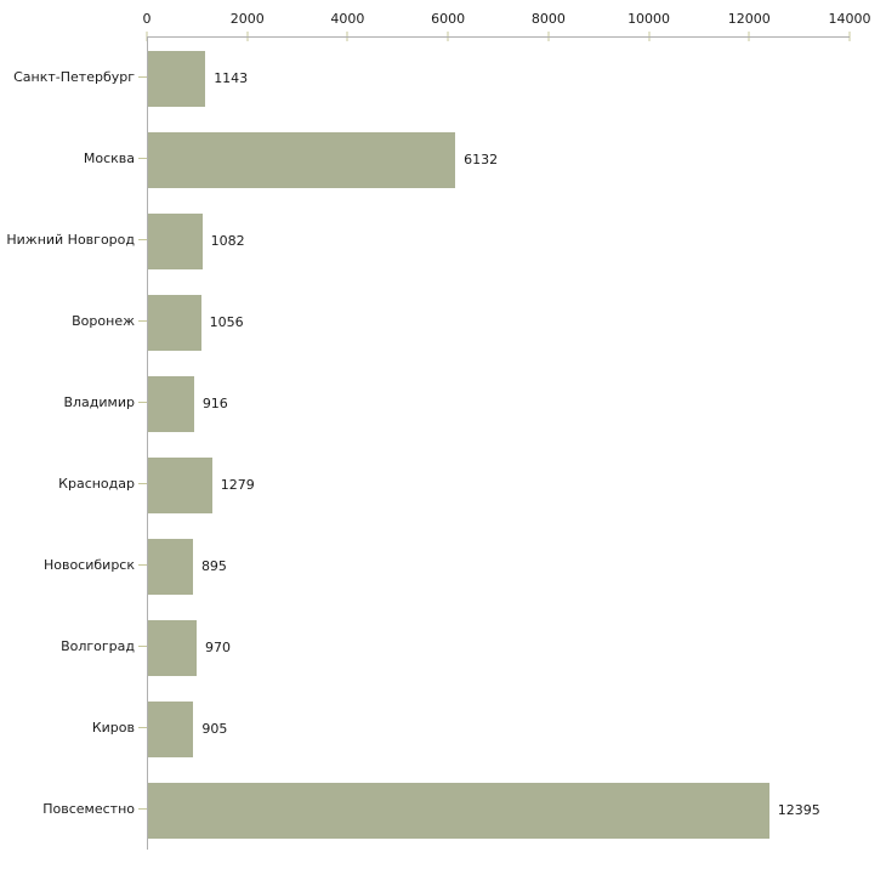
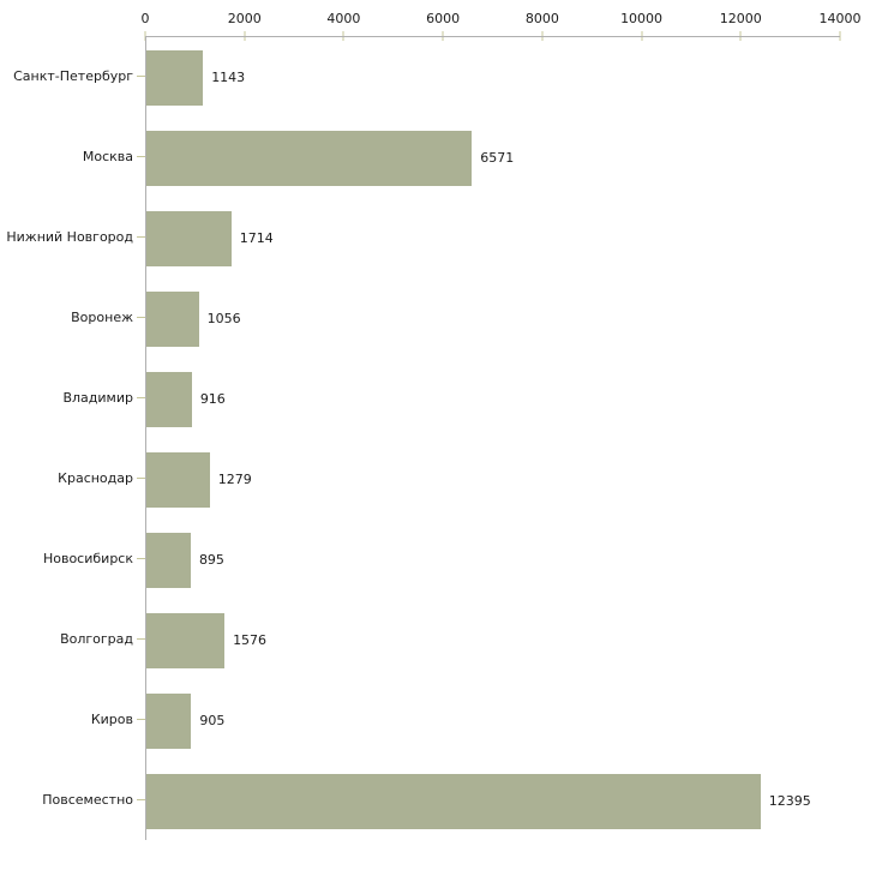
Москва: 6132 -> 6571
Нижний Новгород: 1082 -> 1714
Волгоград: 970 -> 1576
